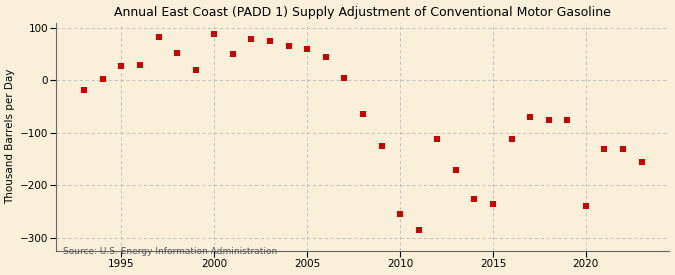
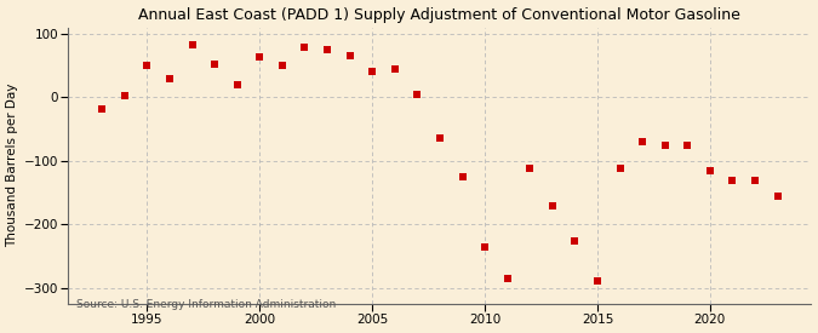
1995: 27 -> 50
2000: 88 -> 64
2005: 60 -> 40
2010: -255 -> -236
2015: -235 -> -288
2020: -240 -> -116
